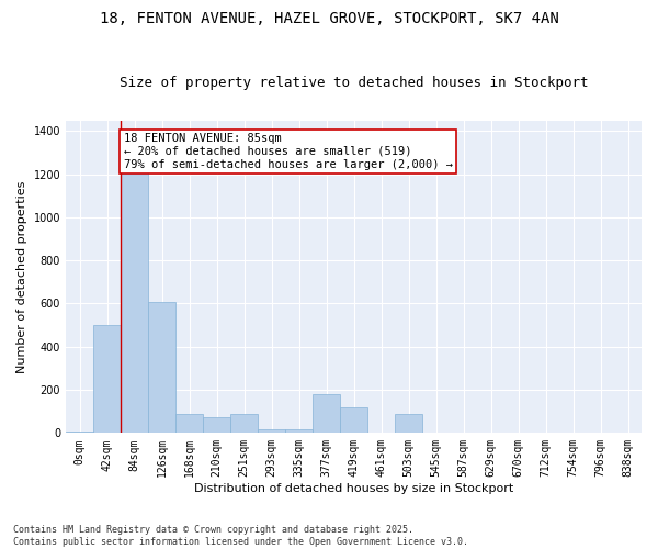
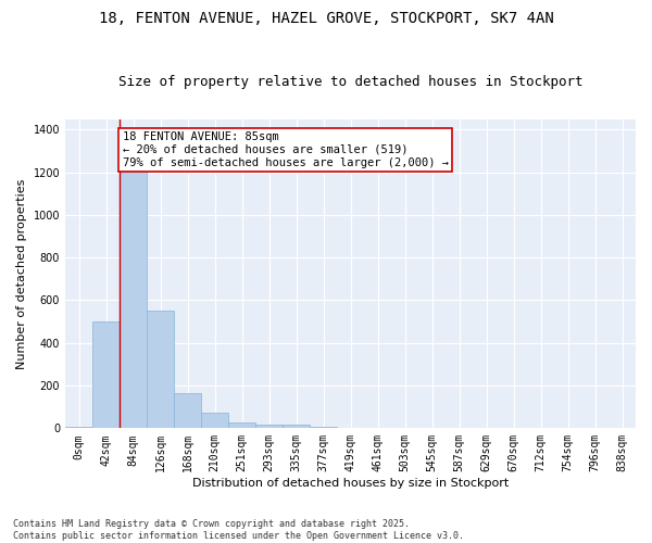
126sqm: 610 -> 550
168sqm: 90 -> 160
251sqm: 90 -> 20
377sqm: 180 -> 10
419sqm: 120 -> 0
503sqm: 90 -> 0
